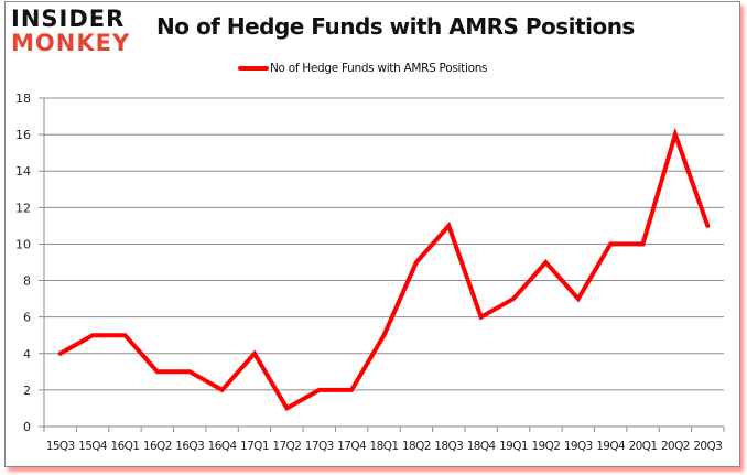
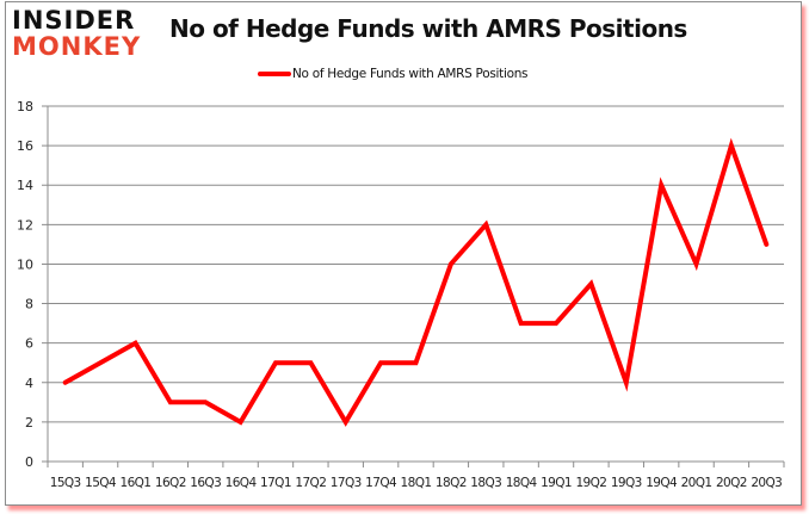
16Q1: 5 -> 6
17Q1: 4 -> 5
17Q2: 1 -> 5
17Q4: 2 -> 5
18Q2: 9 -> 10
18Q3: 11 -> 12
18Q4: 6 -> 7
19Q3: 7 -> 4
19Q4: 10 -> 14
